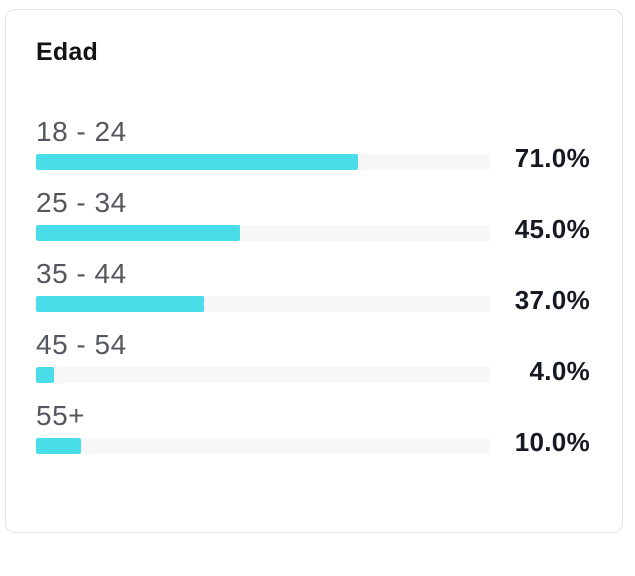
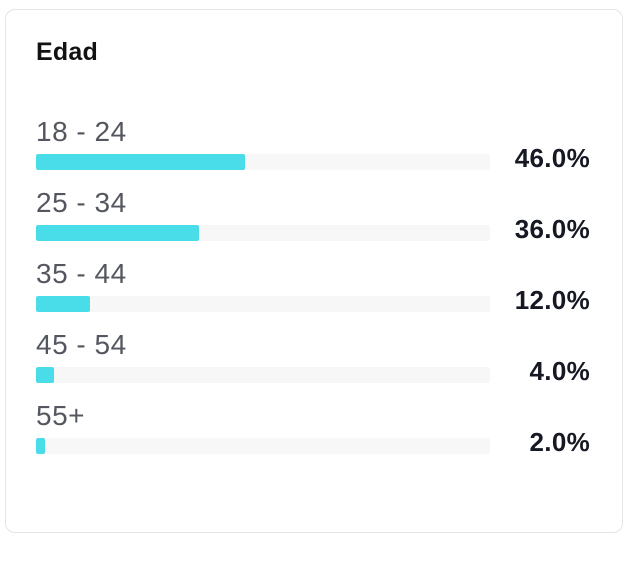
18 - 24: 71.0% -> 46.0%
25 - 34: 45.0% -> 36.0%
35 - 44: 37.0% -> 12.0%
55+: 10.0% -> 2.0%
